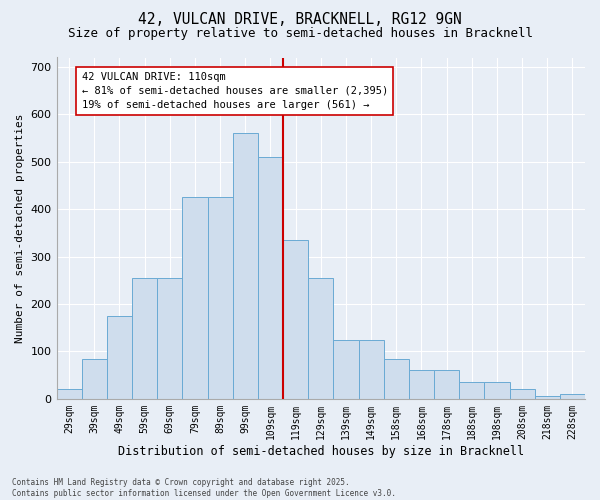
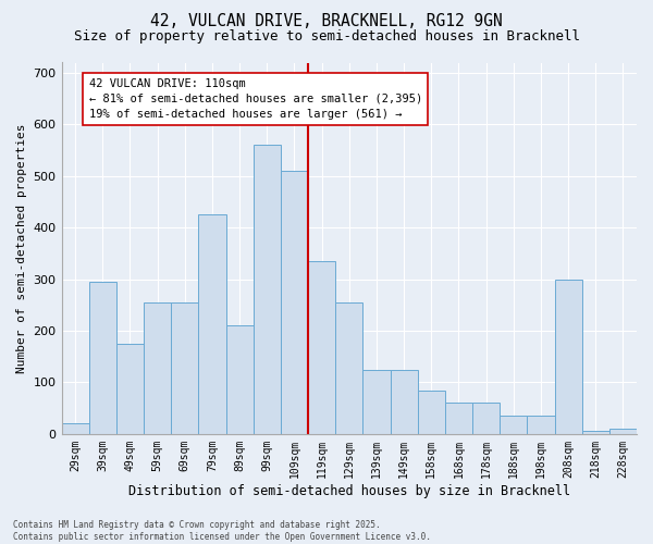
39sqm: 85 -> 295
89sqm: 425 -> 210
208sqm: 20 -> 300
